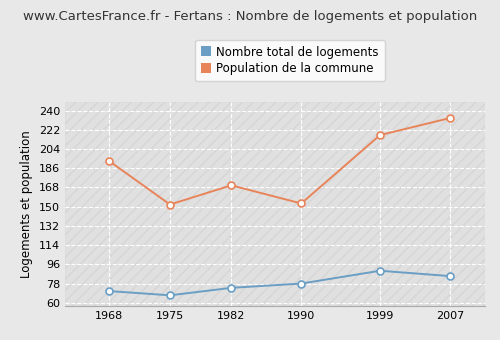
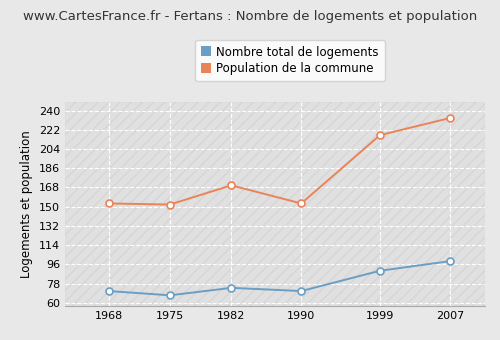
Population de la commune/1968: 193 -> 153
Nombre total de logements/1990: 78 -> 71
Nombre total de logements/2007: 85 -> 99
